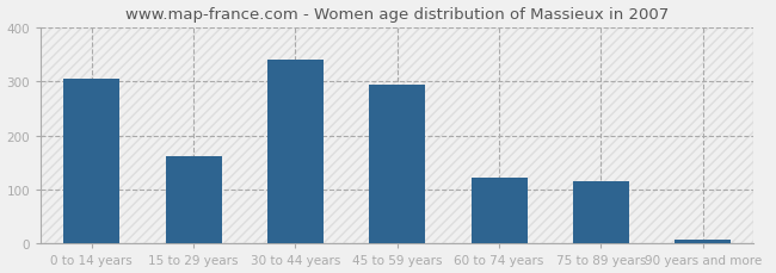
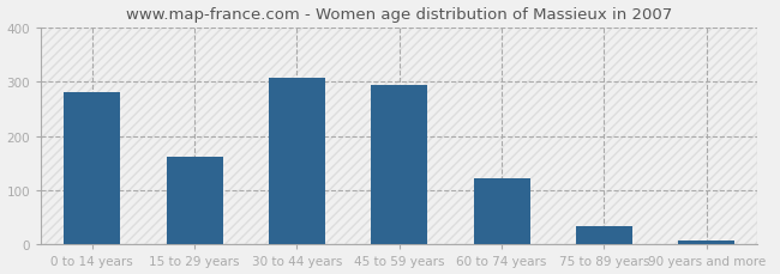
0 to 14 years: 305 -> 280
30 to 44 years: 340 -> 308
75 to 89 years: 115 -> 33
